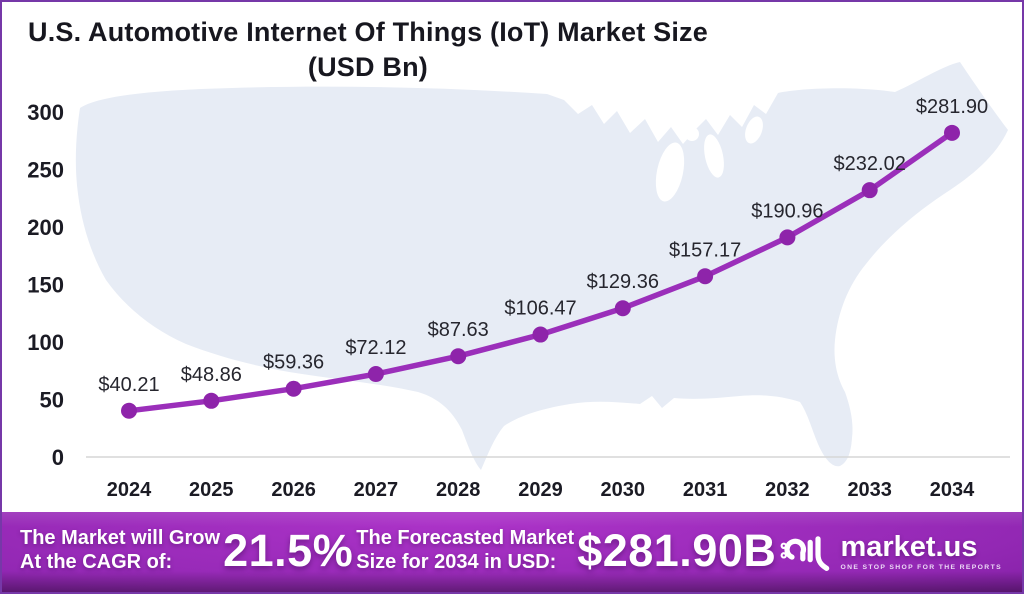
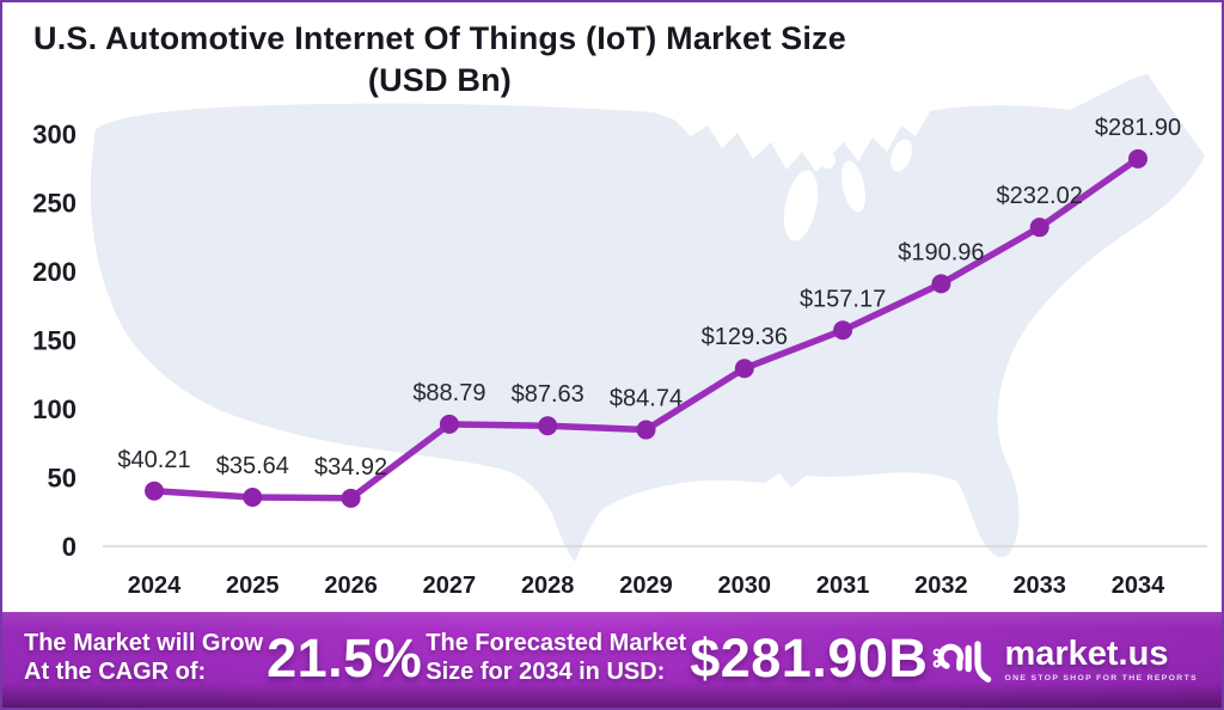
2025: $48.86 -> $35.64
2026: $59.36 -> $34.92
2027: $72.12 -> $88.79
2029: $106.47 -> $84.74
